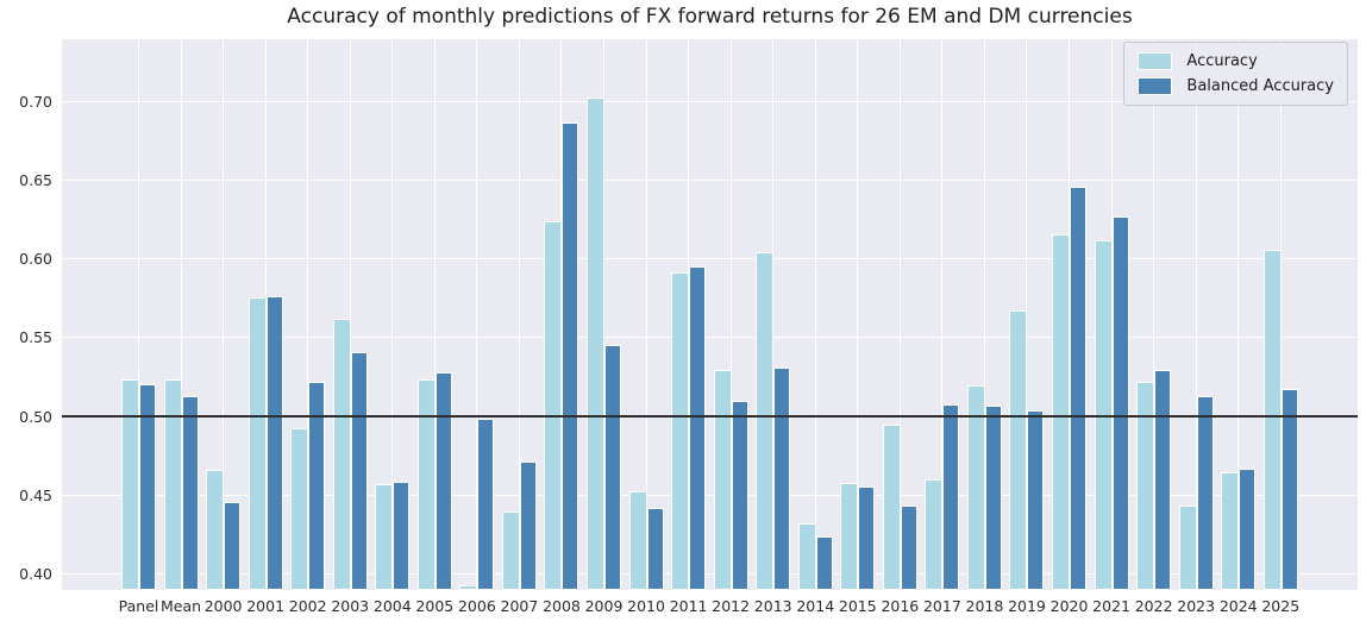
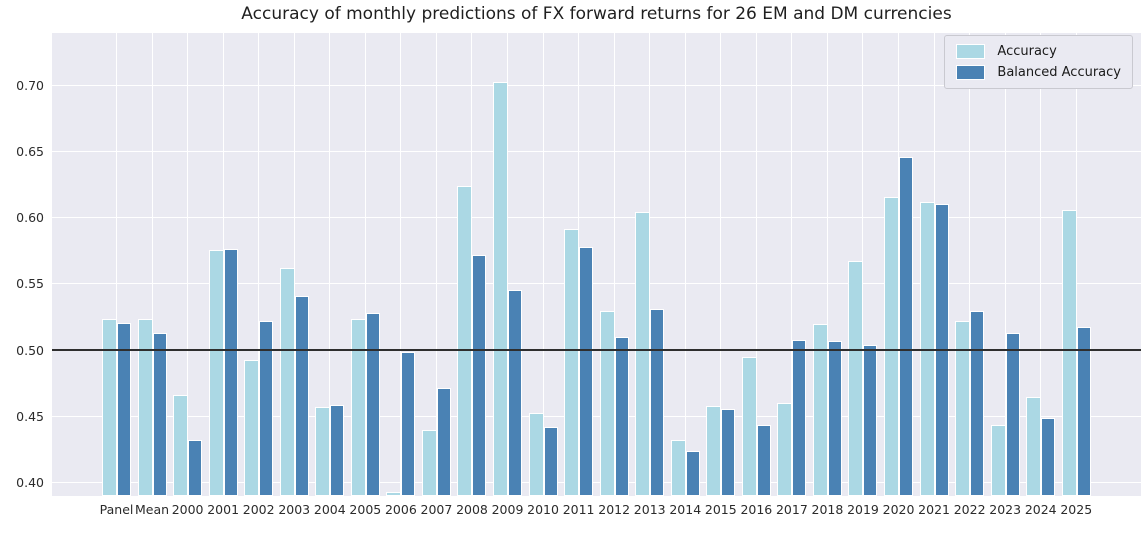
Balanced Accuracy/2000: 0.446 -> 0.432
Balanced Accuracy/2008: 0.687 -> 0.572
Balanced Accuracy/2011: 0.596 -> 0.578
Balanced Accuracy/2021: 0.627 -> 0.611
Balanced Accuracy/2024: 0.467 -> 0.449
